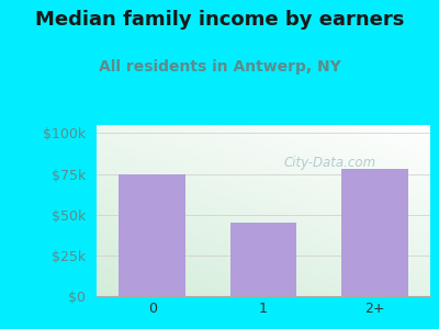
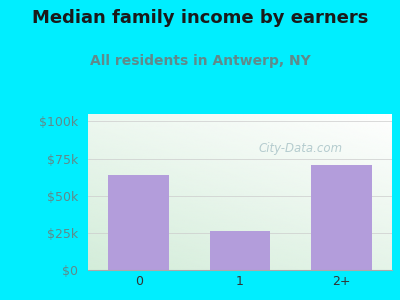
0: $75k -> $64k
1: $45k -> $26k
2+: $78k -> $71k
